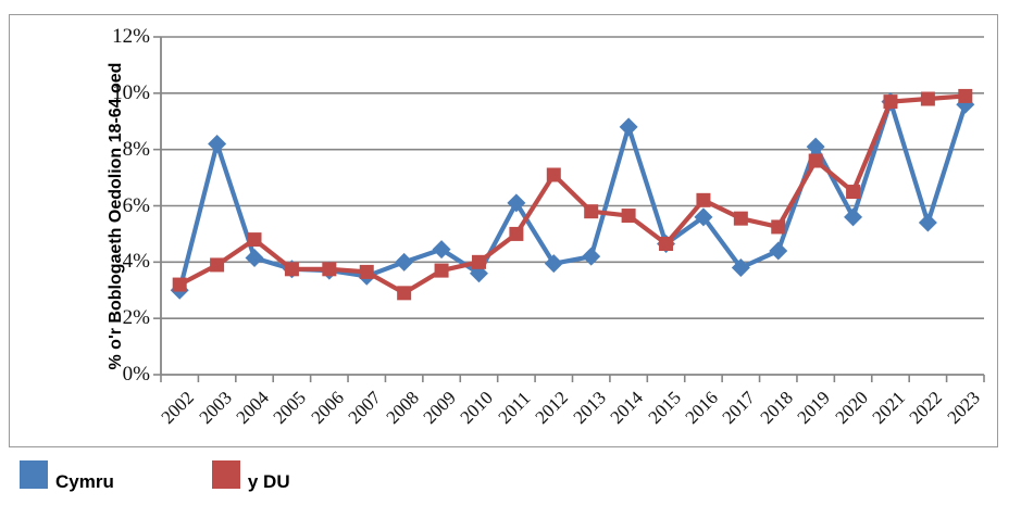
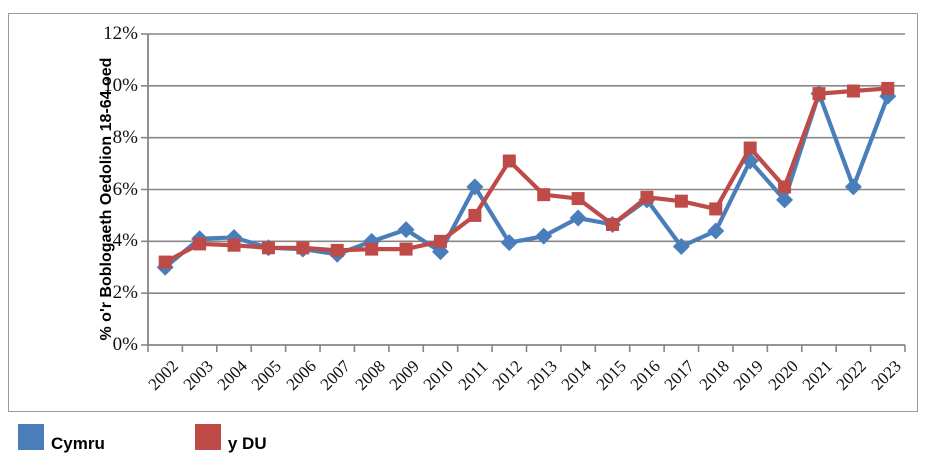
Cymru/2003: 8.2% -> 4.1%
y DU/2004: 4.8% -> 3.9%
y DU/2008: 2.9% -> 3.7%
Cymru/2014: 8.8% -> 4.9%
y DU/2016: 6.2% -> 5.7%
Cymru/2019: 8.1% -> 7.1%
y DU/2020: 6.5% -> 6.1%
Cymru/2022: 5.4% -> 6.1%
